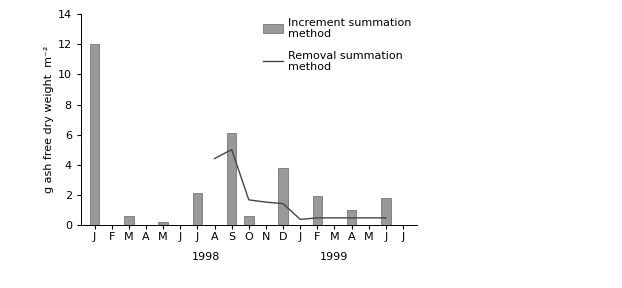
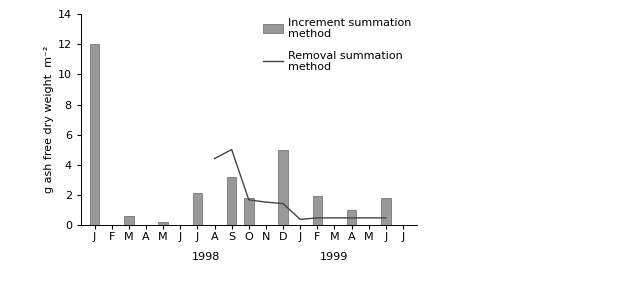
Increment summation method/S: 6.1 -> 3.2
Increment summation method/O: 0.6 -> 1.8
Increment summation method/D: 3.8 -> 5.0
